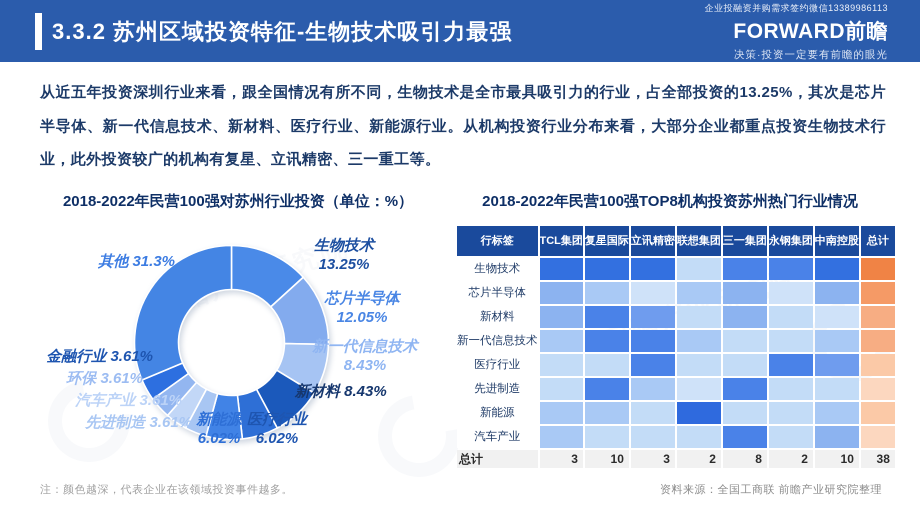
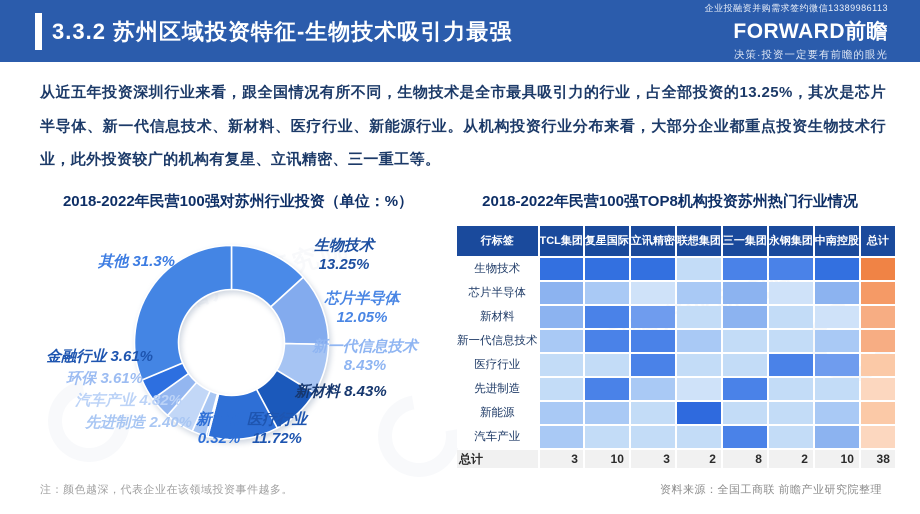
2018-2022年民营100强对苏州行业投资（单位：%）/医疗行业: 6.02% -> 11.72%
2018-2022年民营100强对苏州行业投资（单位：%）/新能源: 6.02% -> 0.32%
2018-2022年民营100强对苏州行业投资（单位：%）/先进制造: 3.61% -> 2.40%
2018-2022年民营100强对苏州行业投资（单位：%）/汽车产业: 3.61% -> 4.82%
